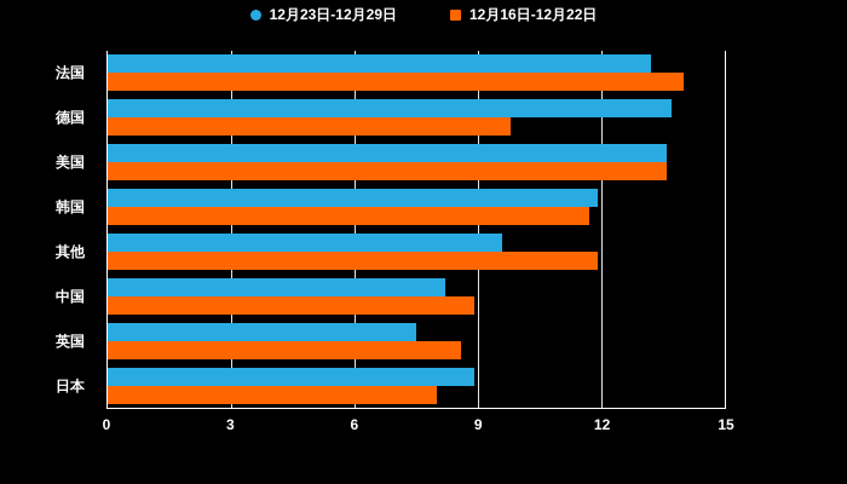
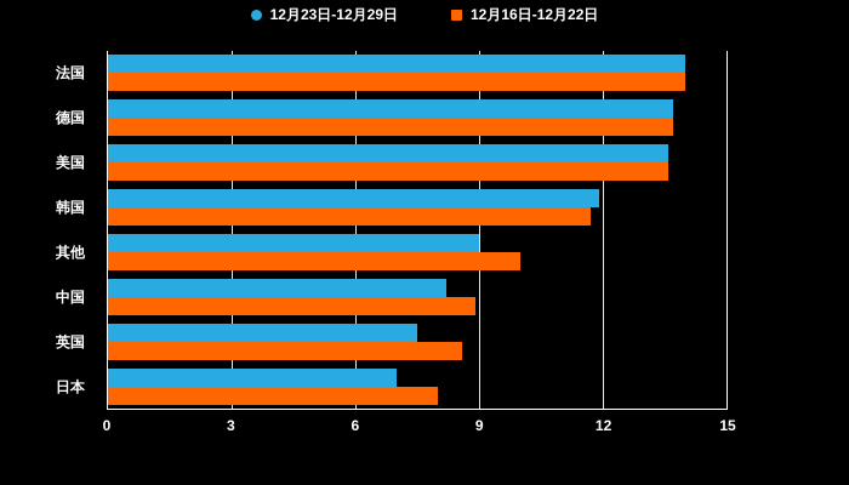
12月23日-12月29日/法国: 13.2 -> 14.0
12月16日-12月22日/德国: 9.8 -> 13.7
12月23日-12月29日/其他: 9.6 -> 9.0
12月16日-12月22日/其他: 11.9 -> 10.0
12月23日-12月29日/日本: 8.9 -> 7.0
